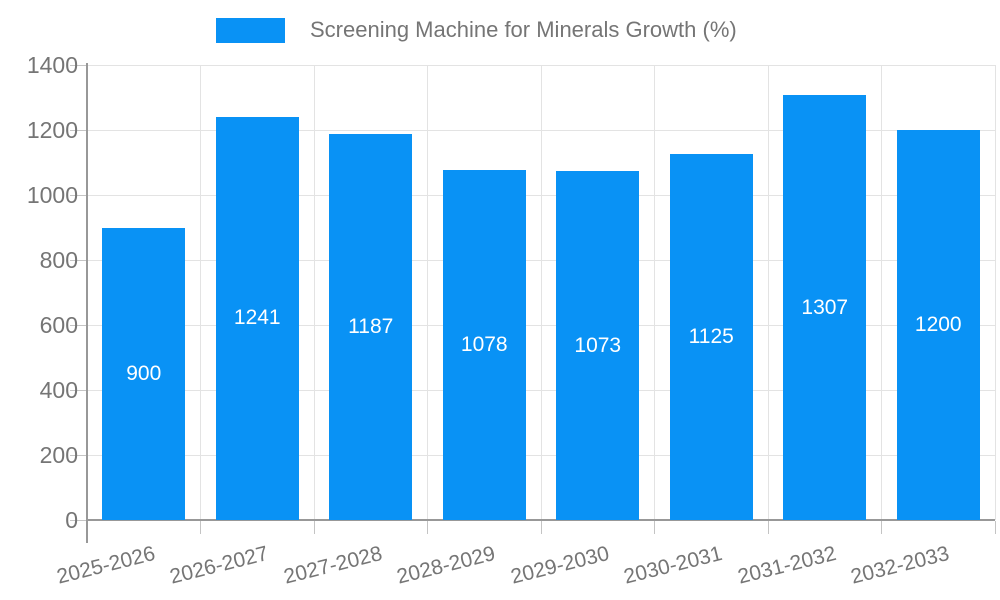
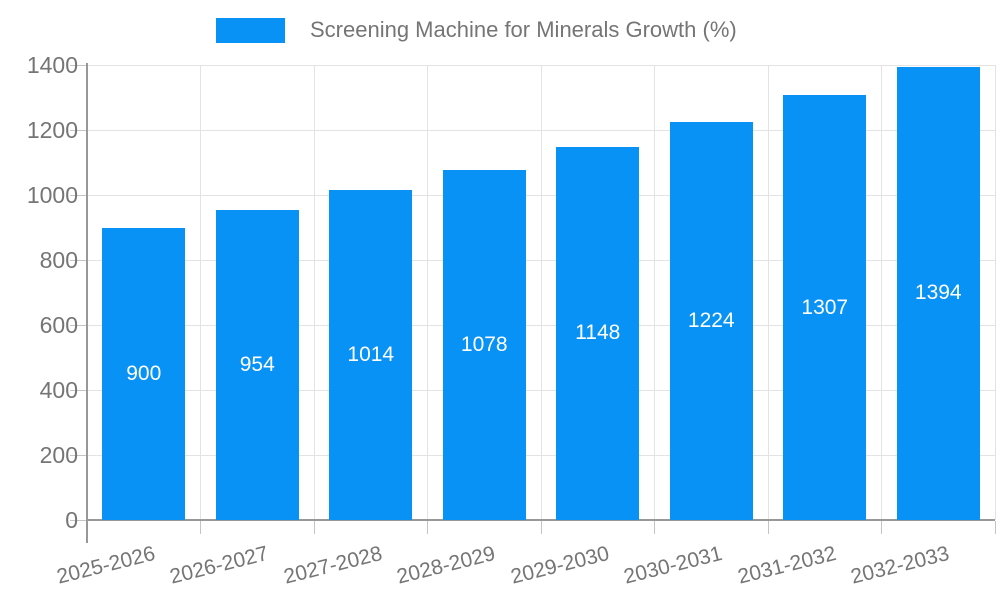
2026-2027: 1241 -> 954
2027-2028: 1187 -> 1014
2029-2030: 1073 -> 1148
2030-2031: 1125 -> 1224
2032-2033: 1200 -> 1394
